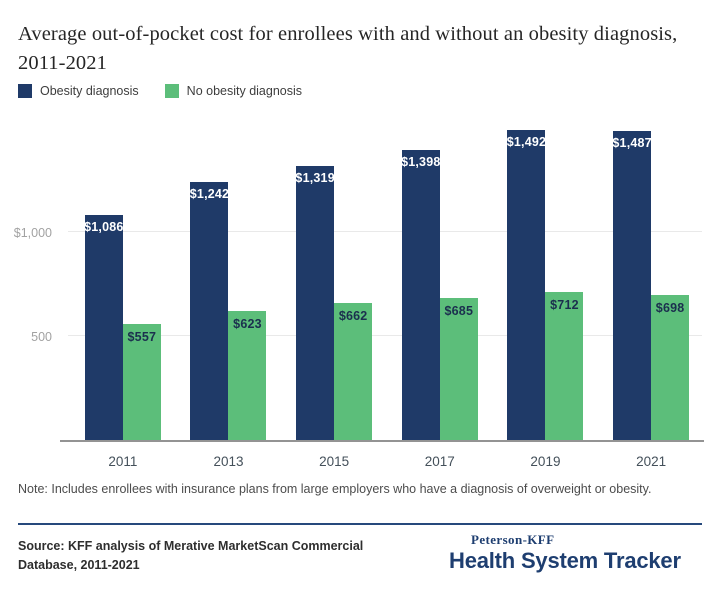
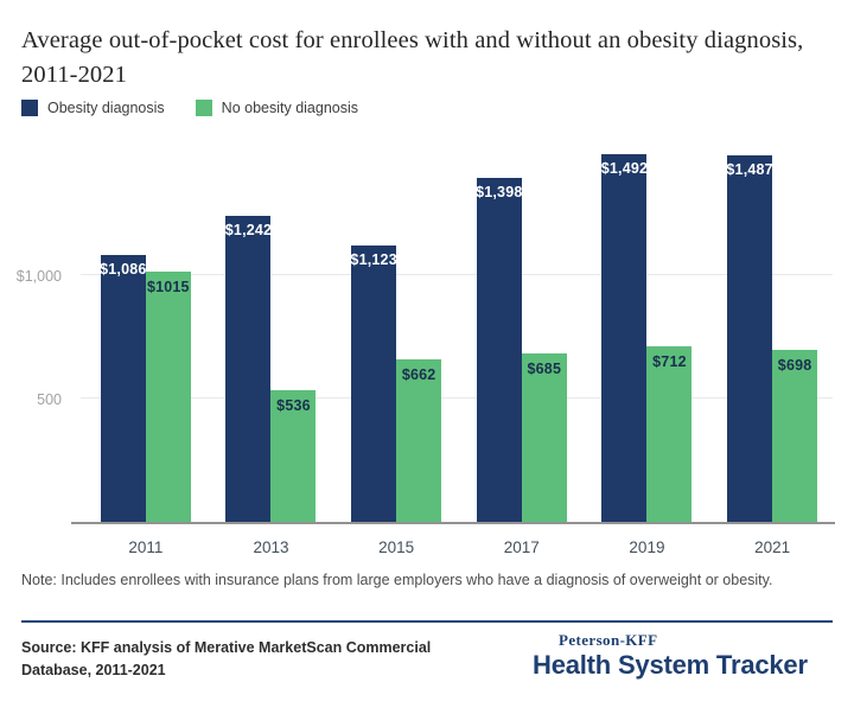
No obesity diagnosis/2011: $557 -> $1015
No obesity diagnosis/2013: $623 -> $536
Obesity diagnosis/2015: $1,319 -> $1,123
